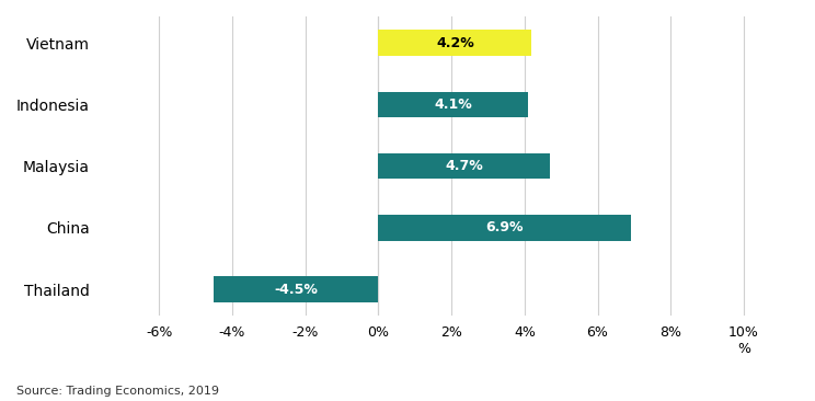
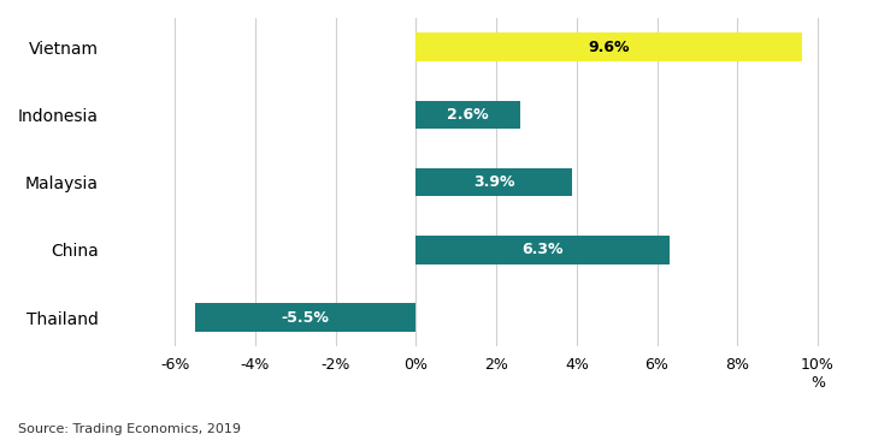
Vietnam: 4.2% -> 9.6%
Indonesia: 4.1% -> 2.6%
Malaysia: 4.7% -> 3.9%
China: 6.9% -> 6.3%
Thailand: -4.5% -> -5.5%
